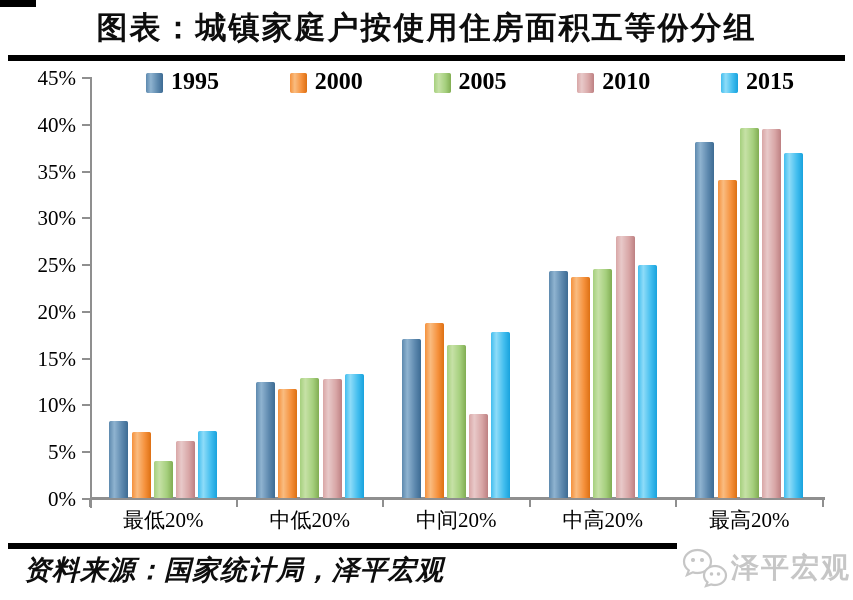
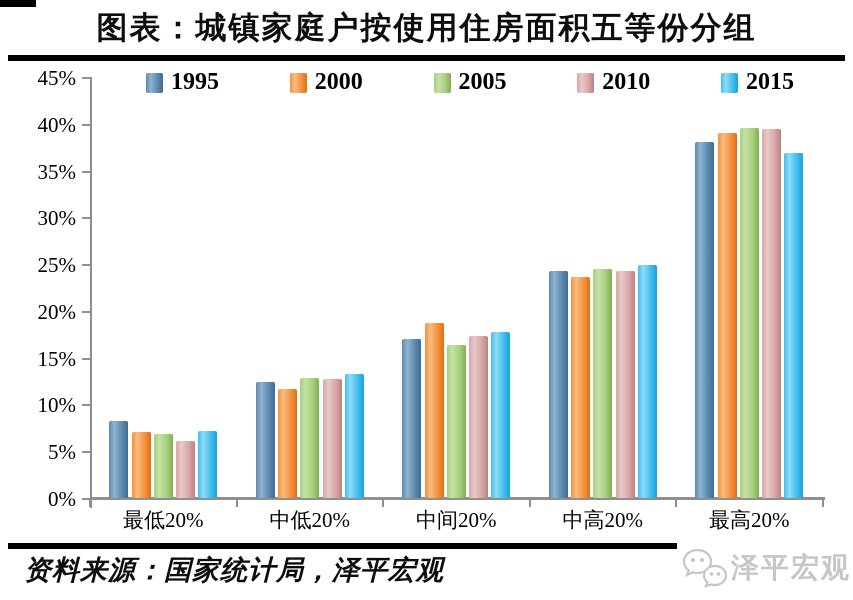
2005/最低20%: 4% -> 7%
2010/中间20%: 9% -> 17%
2010/中高20%: 28% -> 24%
2000/最高20%: 34% -> 39%
